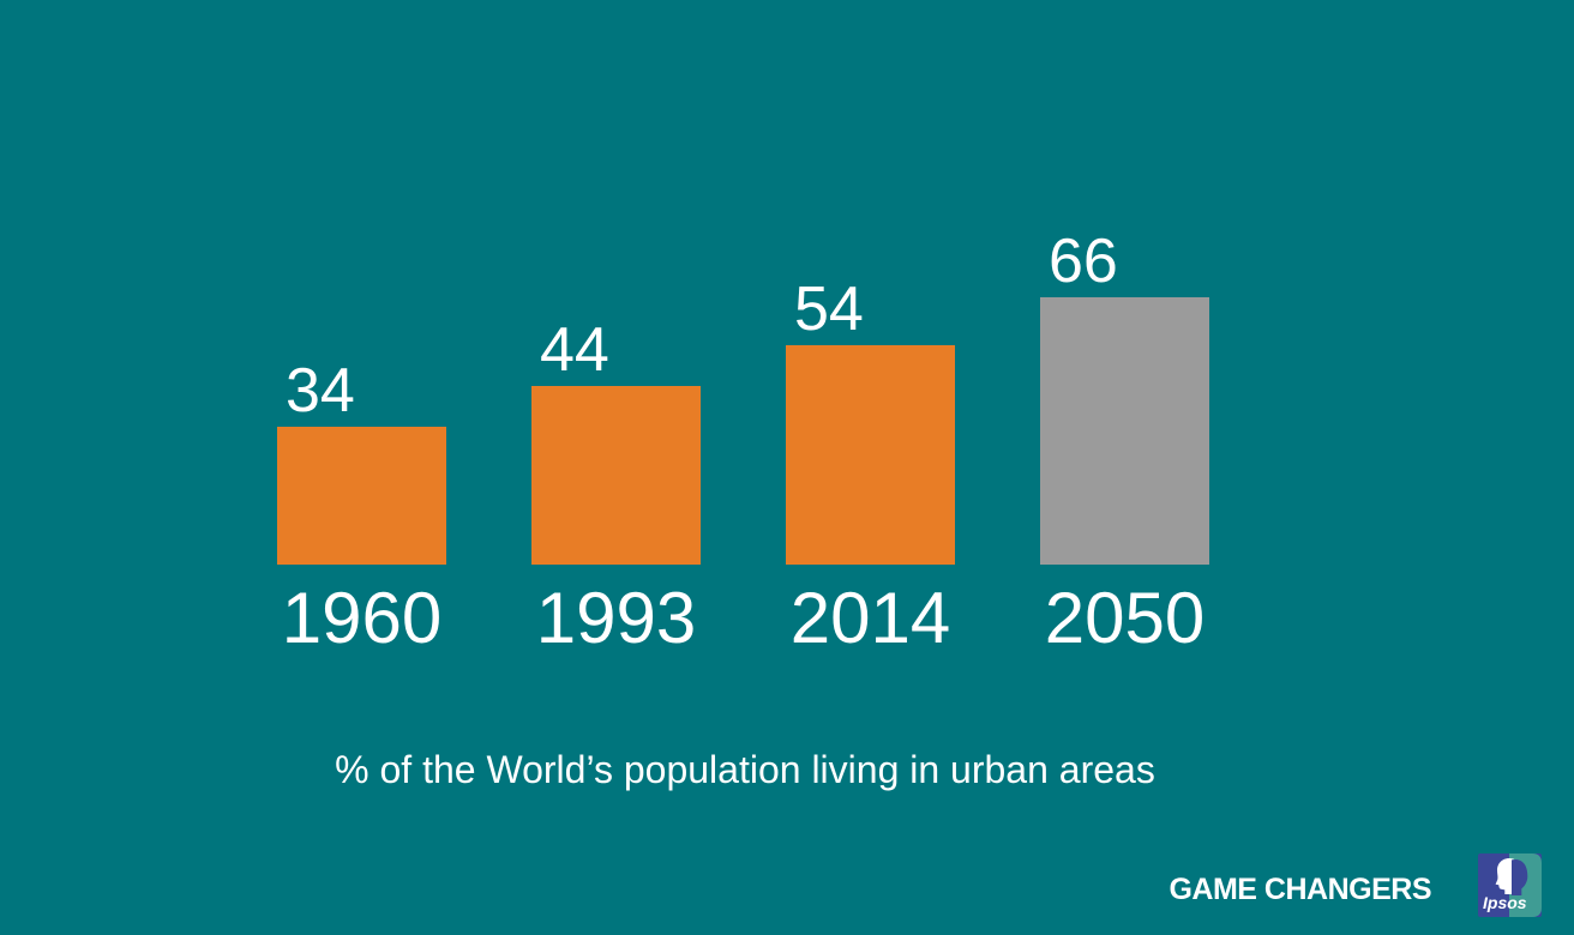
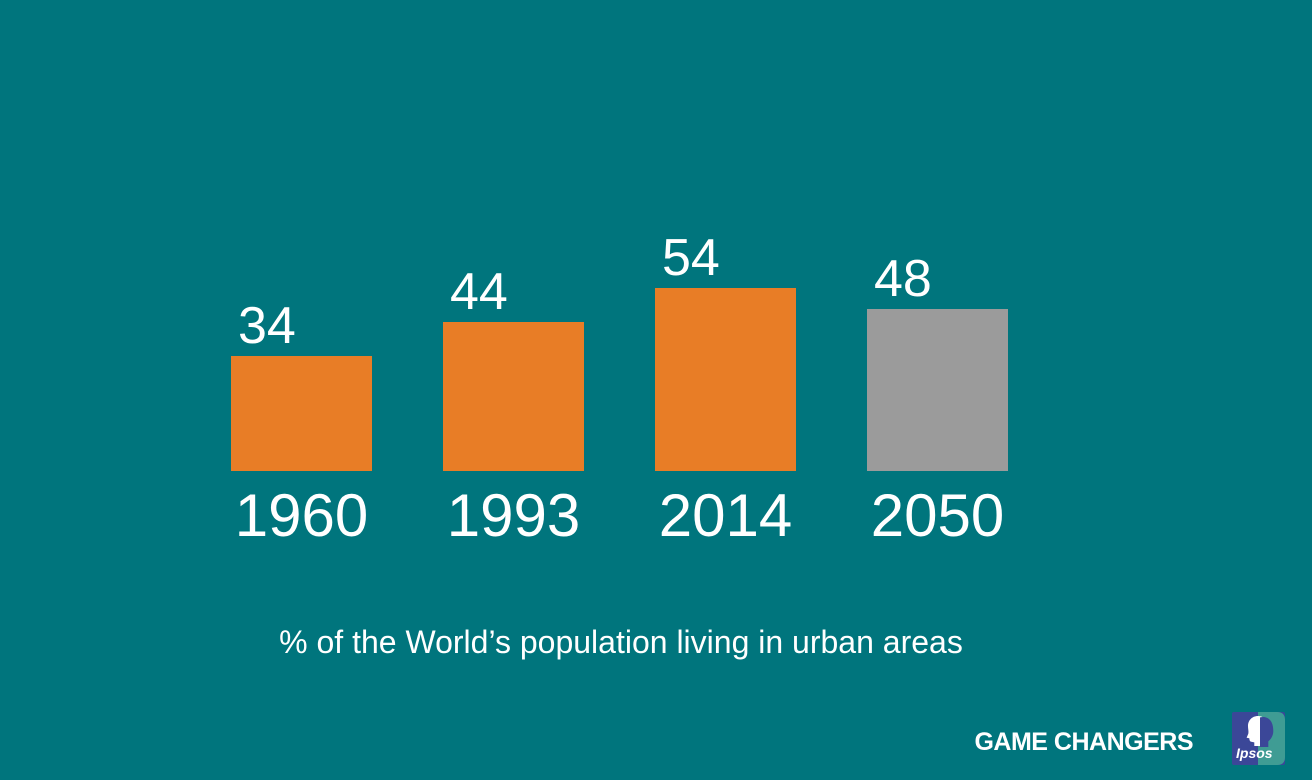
2050: 66 -> 48
